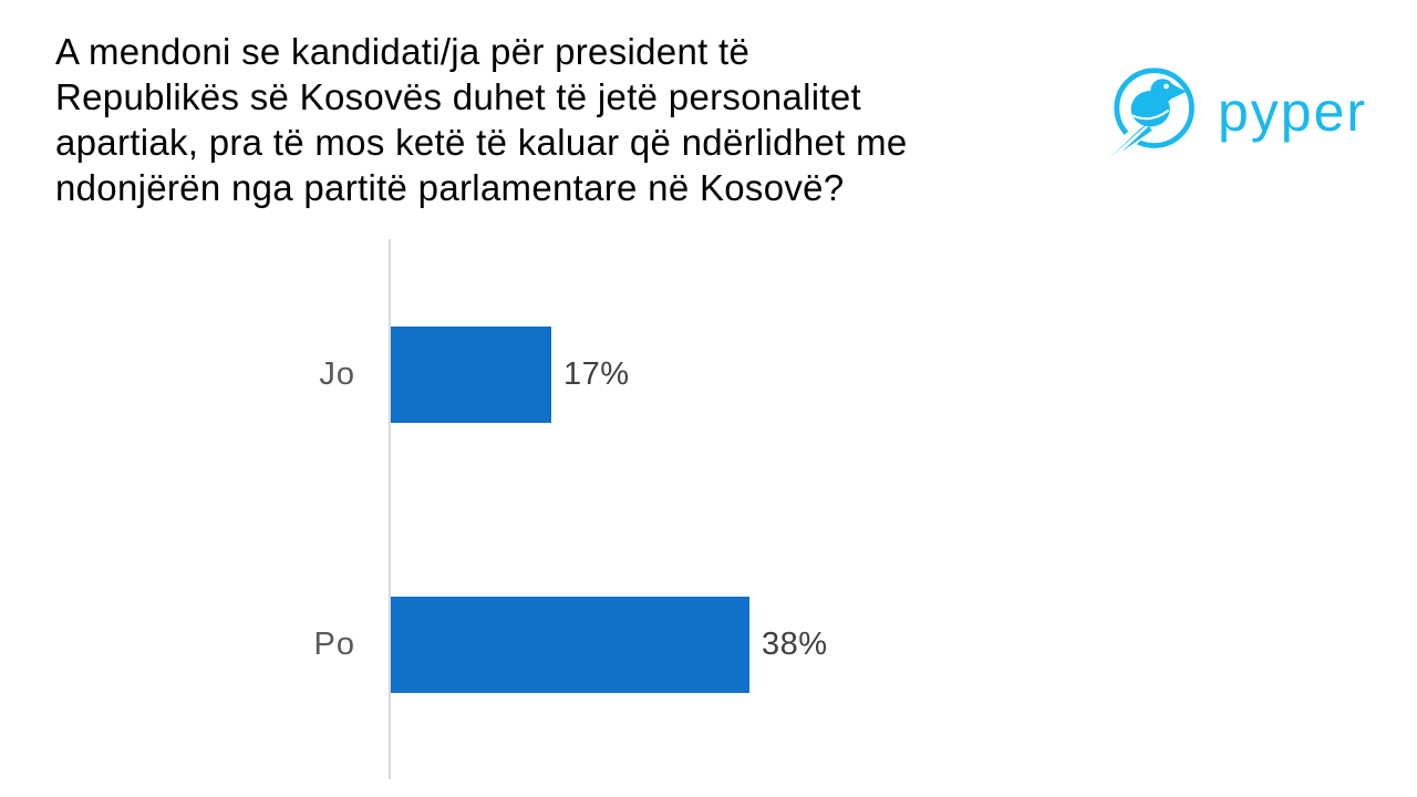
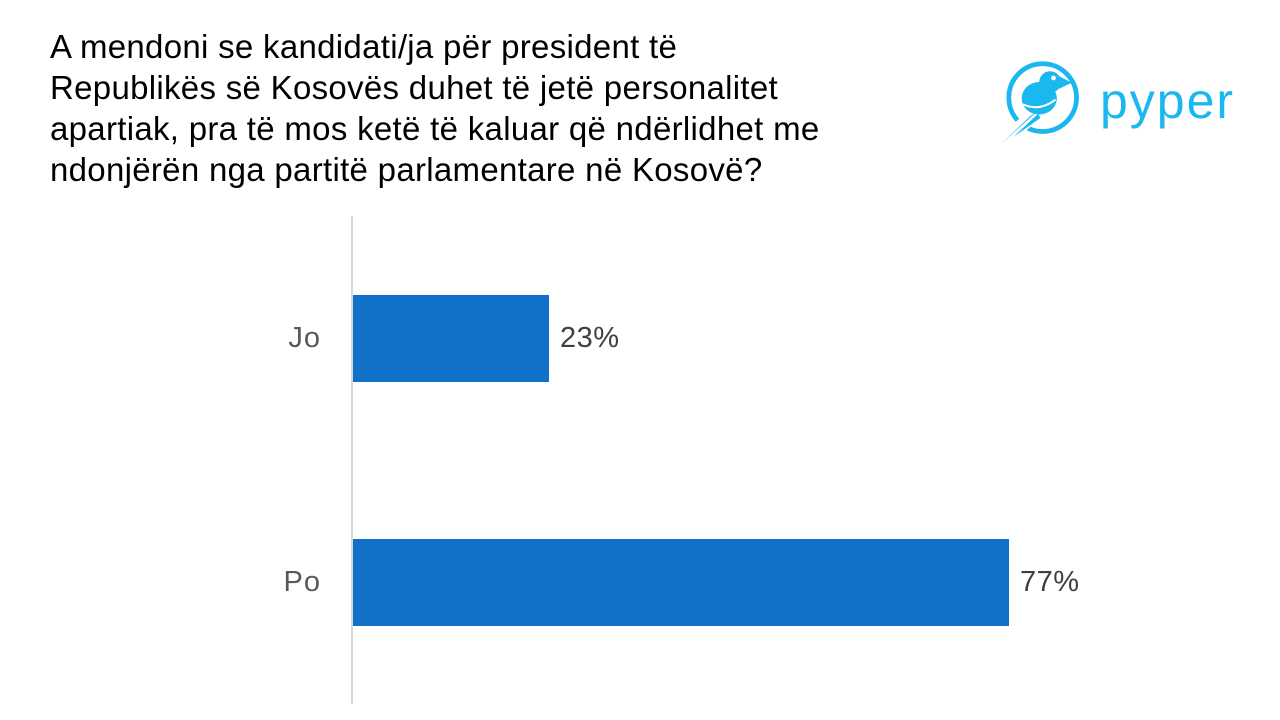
Jo: 17% -> 23%
Po: 38% -> 77%
